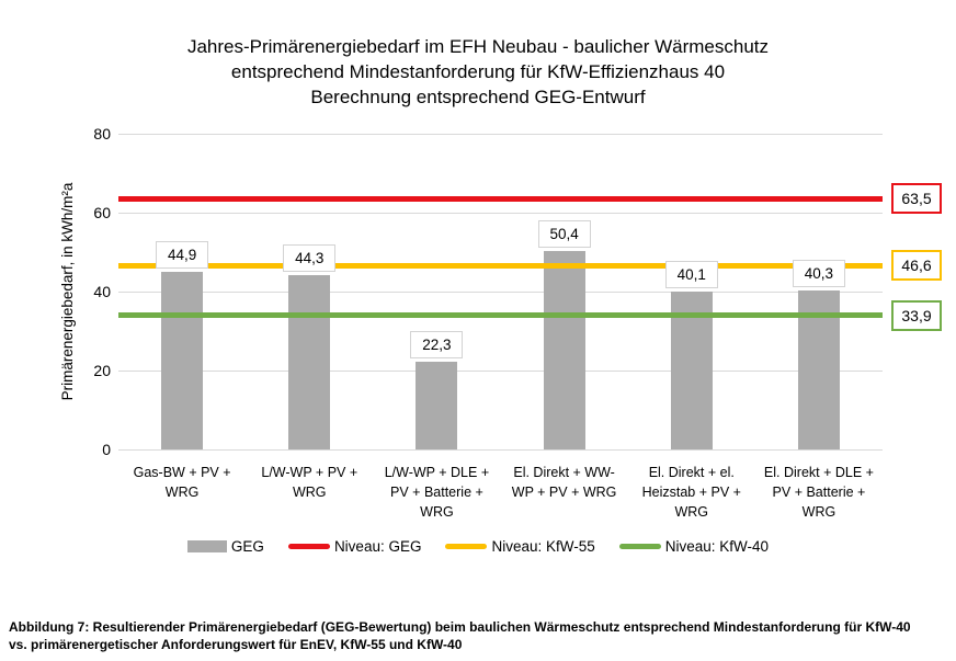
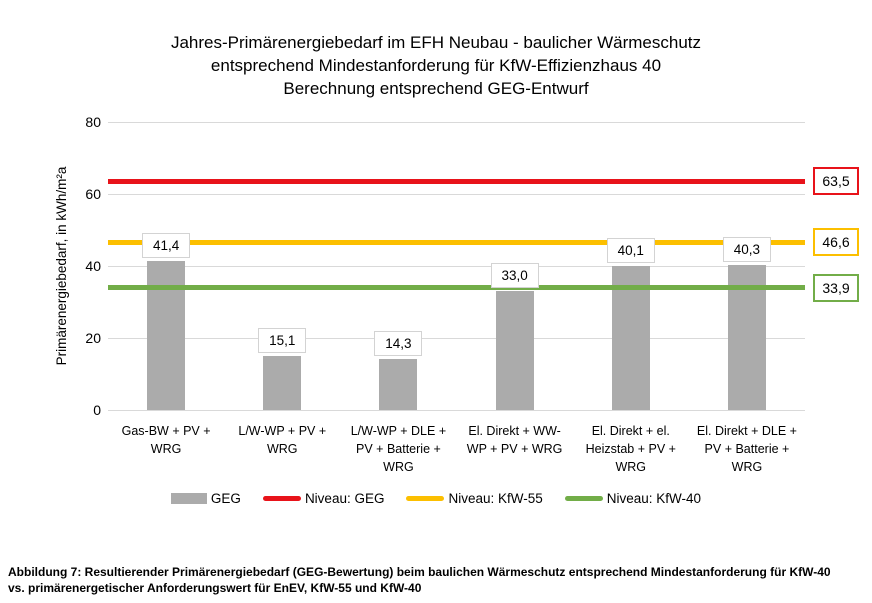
Gas-BW + PV + WRG: 44,9 -> 41,4
L/W-WP + PV + WRG: 44,3 -> 15,1
L/W-WP + DLE + PV + Batterie + WRG: 22,3 -> 14,3
El. Direkt + WW- WP + PV + WRG: 50,4 -> 33,0
